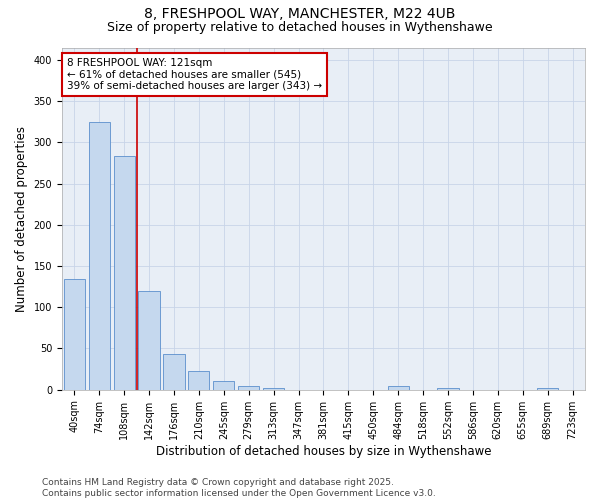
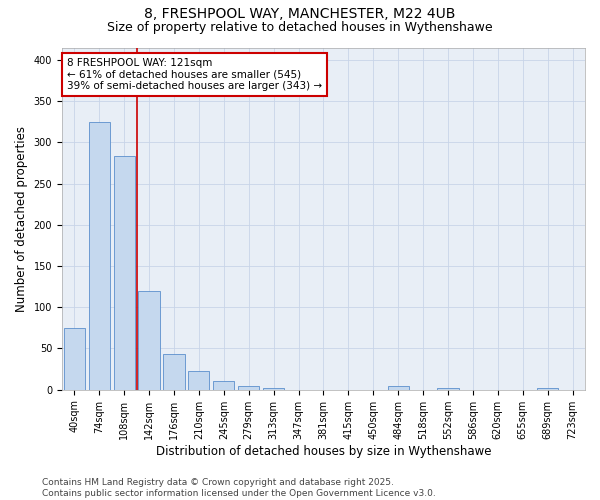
40sqm: 134 -> 75
